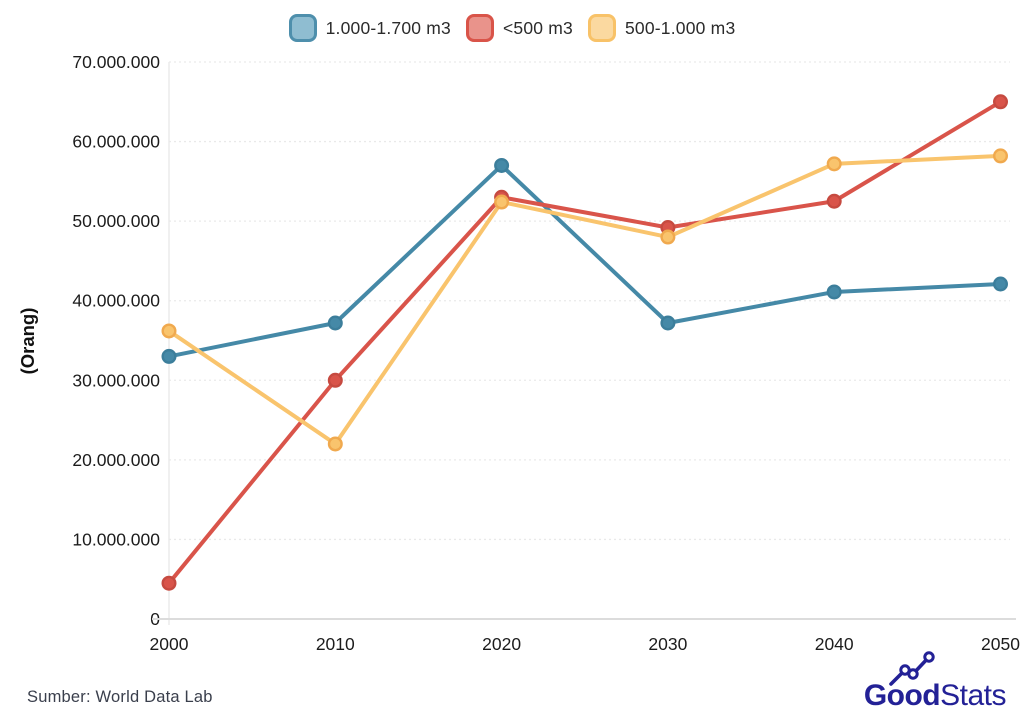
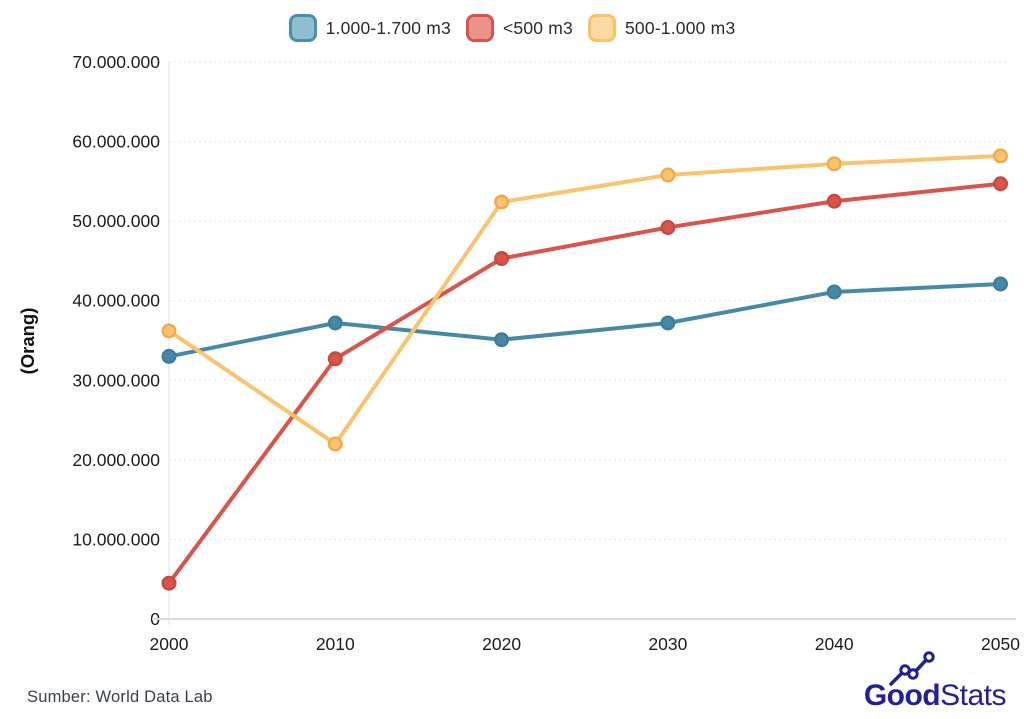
<500 m3/2010: 30000000 -> 33000000
1.000-1.700 m3/2020: 57000000 -> 35000000
<500 m3/2020: 53000000 -> 45000000
500-1.000 m3/2030: 48000000 -> 56000000
<500 m3/2050: 65000000 -> 55000000
